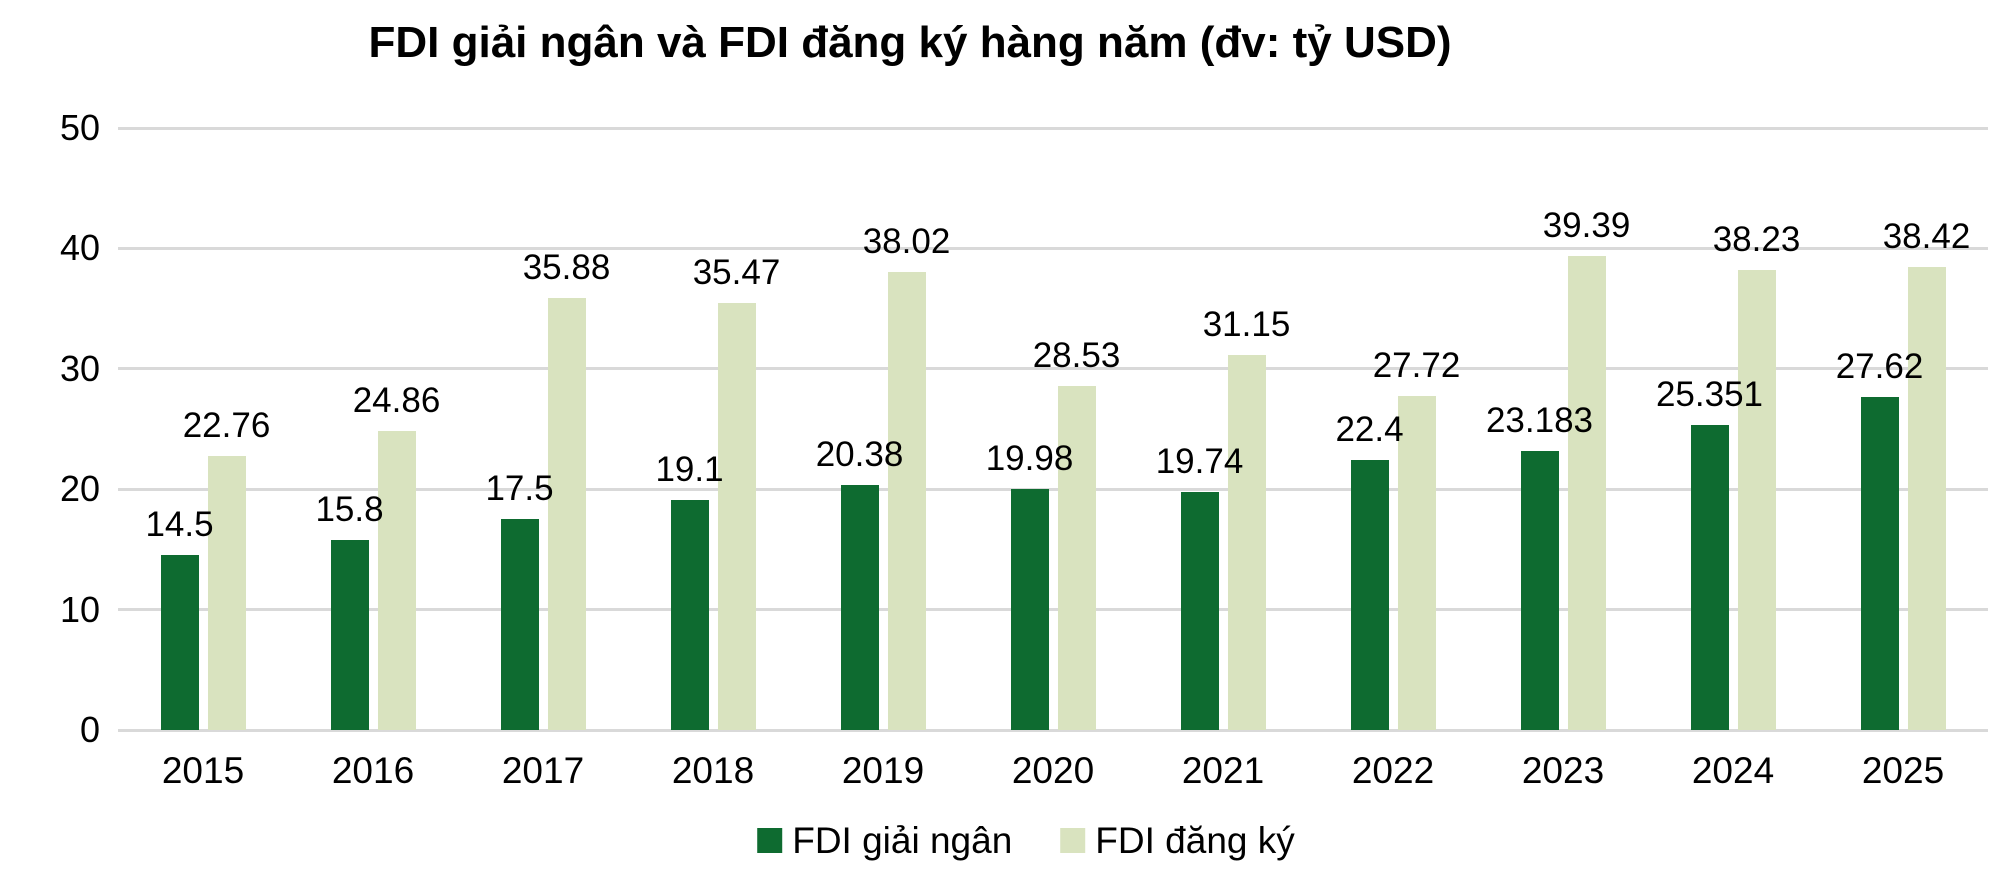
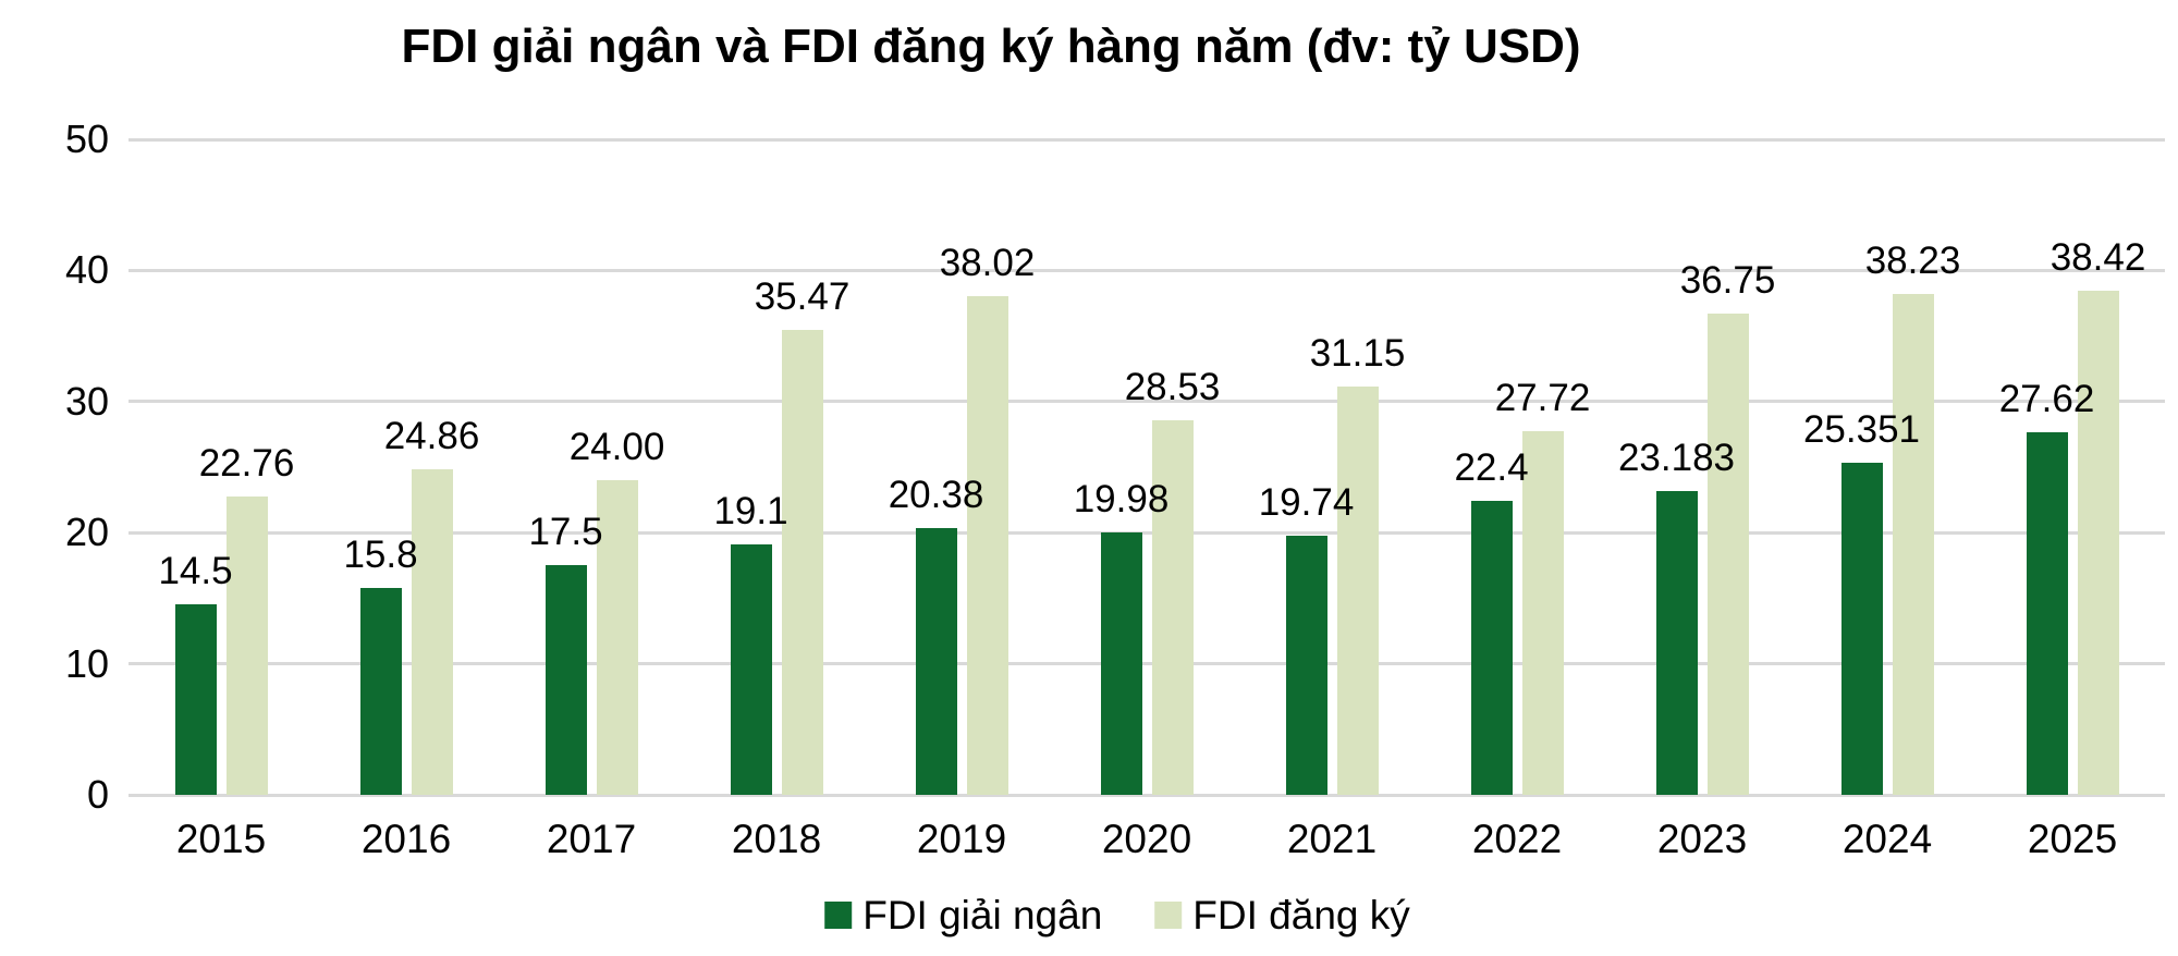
FDI đăng ký/2017: 35.88 -> 24.00
FDI đăng ký/2023: 39.39 -> 36.75
